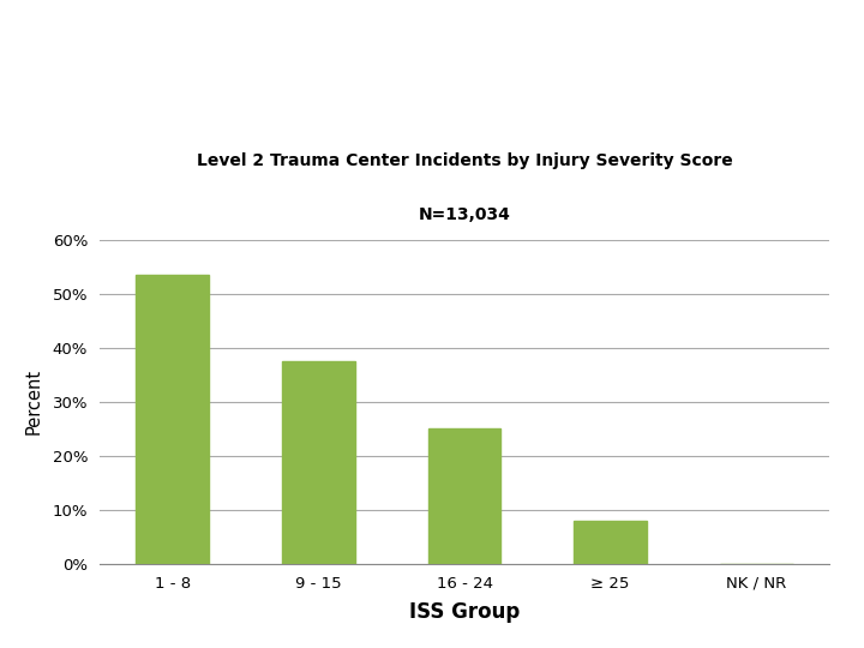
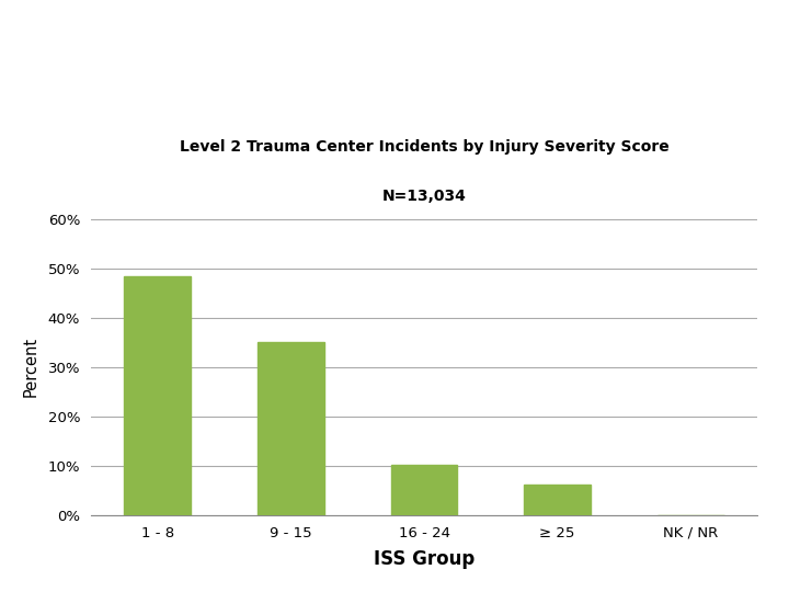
1 - 8: 53.5% -> 48.5%
9 - 15: 37.5% -> 35.0%
16 - 24: 25.0% -> 10.2%
≥ 25: 8.0% -> 6.1%
